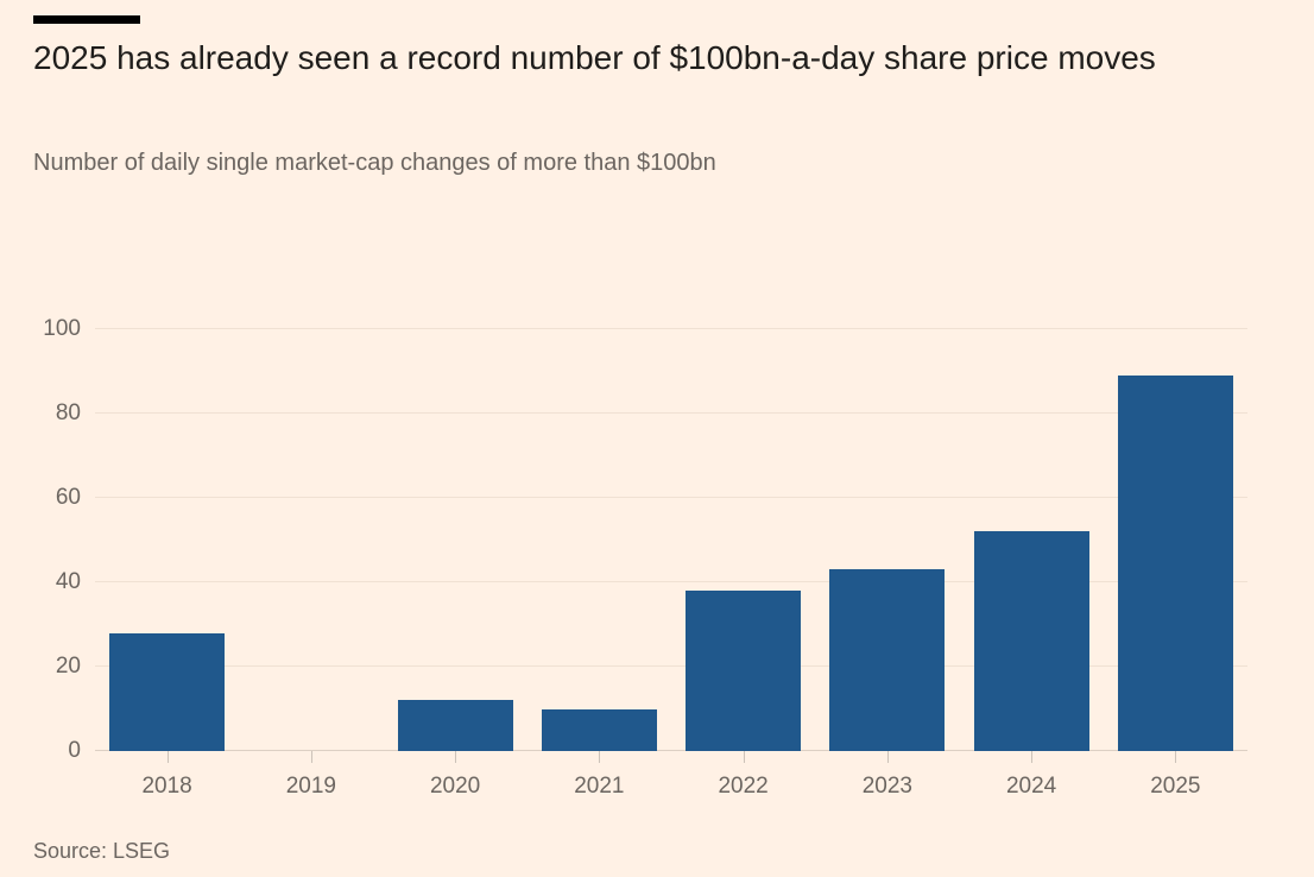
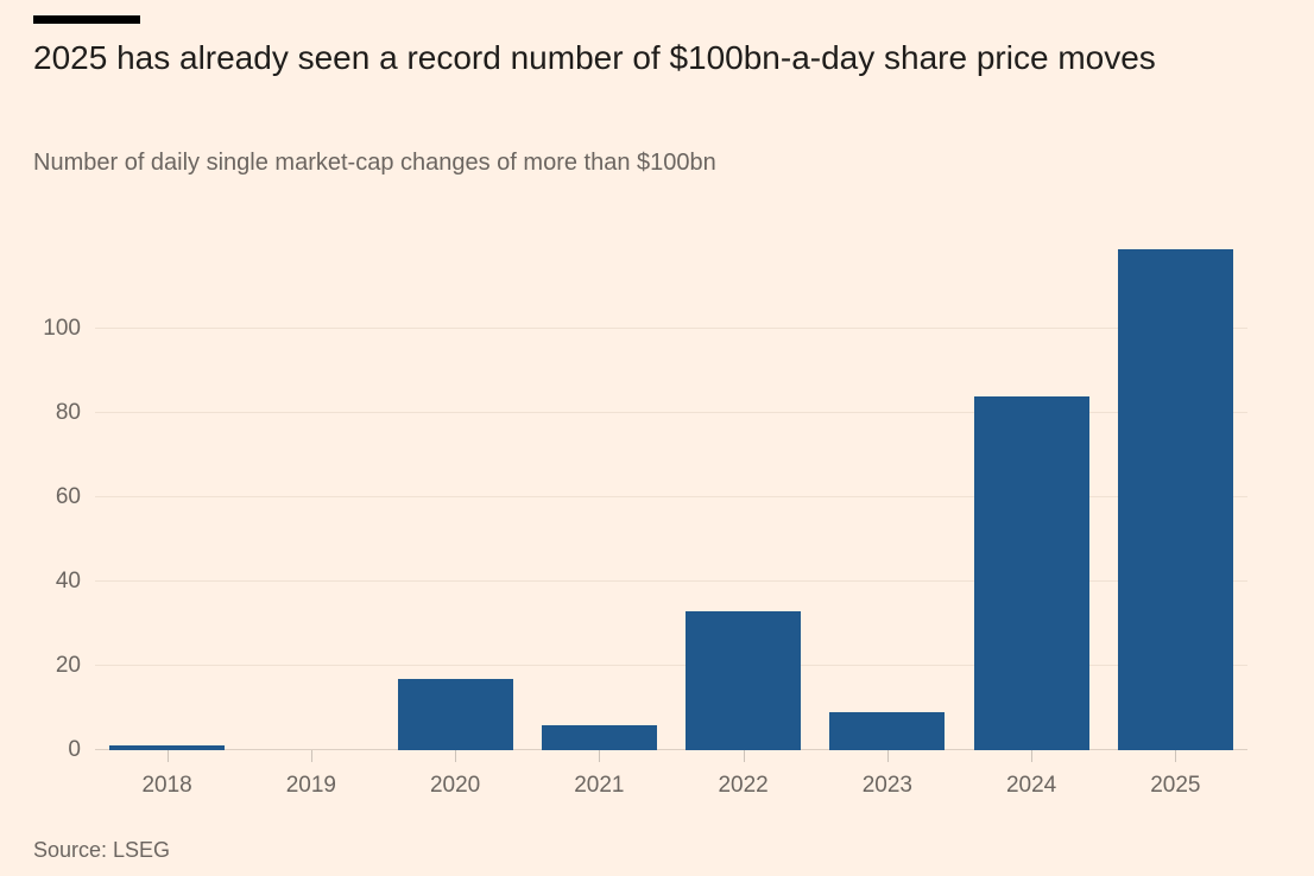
2018: 28 -> 1
2020: 12 -> 17
2021: 10 -> 6
2022: 38 -> 33
2023: 43 -> 9
2024: 52 -> 84
2025: 89 -> 119
